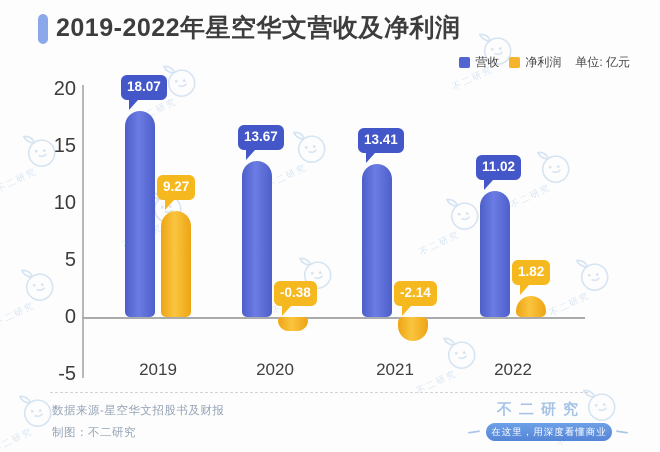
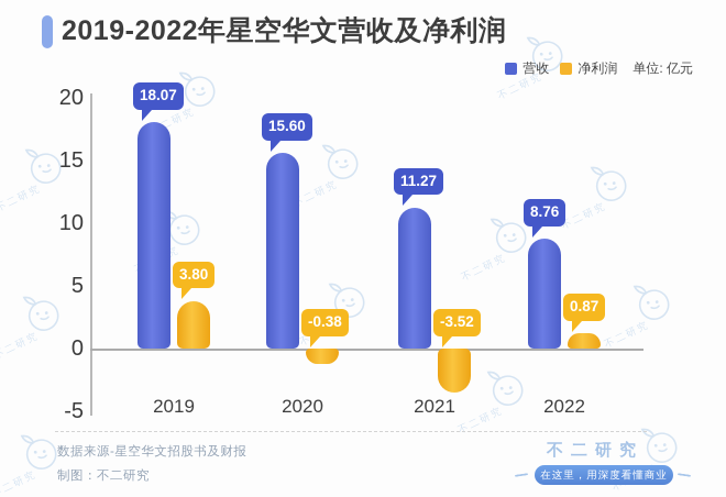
净利润/2019: 9.27 -> 3.80
营收/2020: 13.67 -> 15.60
营收/2021: 13.41 -> 11.27
净利润/2021: -2.14 -> -3.52
营收/2022: 11.02 -> 8.76
净利润/2022: 1.82 -> 0.87
